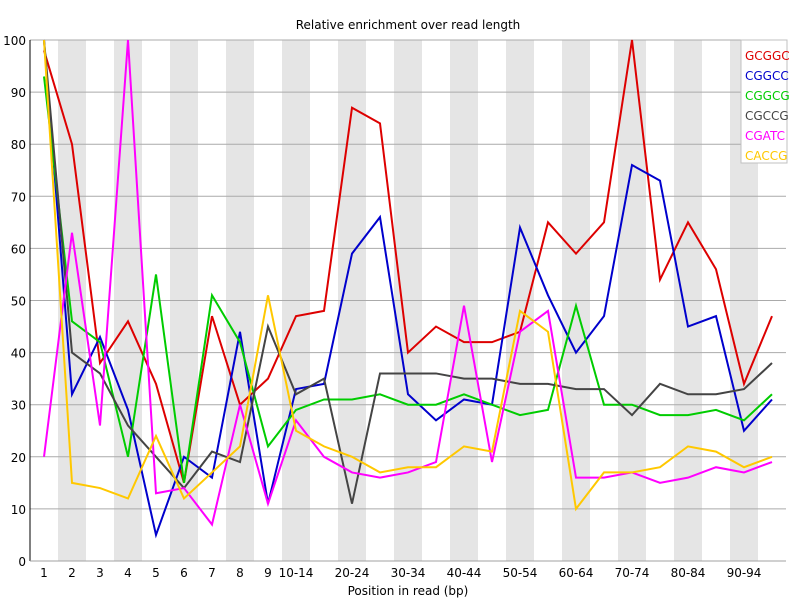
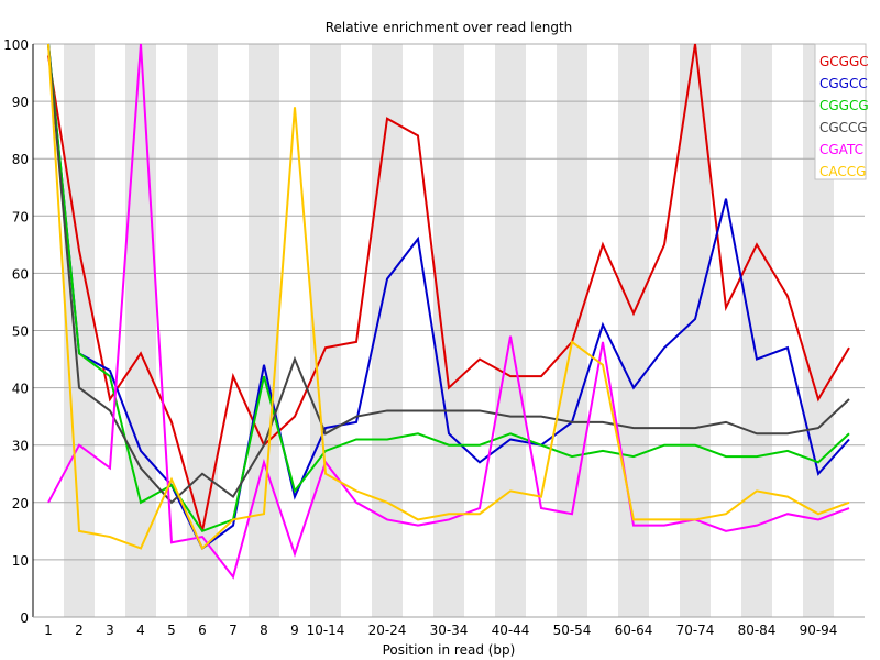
CGGCG/1: 93 -> 100
GCGGC/2: 80 -> 64
CGGCC/2: 32 -> 46
CGATC/2: 63 -> 30
CGGCC/5: 5 -> 23
CGGCG/5: 55 -> 23
CGGCC/6: 20 -> 12
CGCCG/6: 14 -> 25
GCGGC/7: 47 -> 42
CGGCG/7: 51 -> 17
CGCCG/8: 19 -> 30
CGATC/8: 30 -> 27
CACCG/8: 22 -> 18
CGGCC/9: 11 -> 21
CACCG/9: 51 -> 89
CGCCG/20-24: 11 -> 36
GCGGC/50-54: 44 -> 48
CGGCC/50-54: 64 -> 34
CGATC/50-54: 44 -> 18
GCGGC/60-64: 59 -> 53
CGGCG/60-64: 49 -> 28
CACCG/60-64: 10 -> 17
CGGCC/70-74: 76 -> 52
CGCCG/70-74: 28 -> 33
GCGGC/90-94: 34 -> 38
